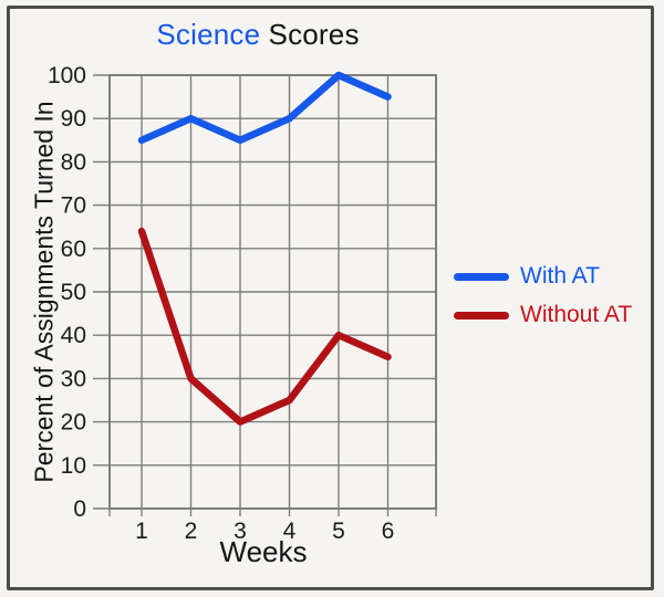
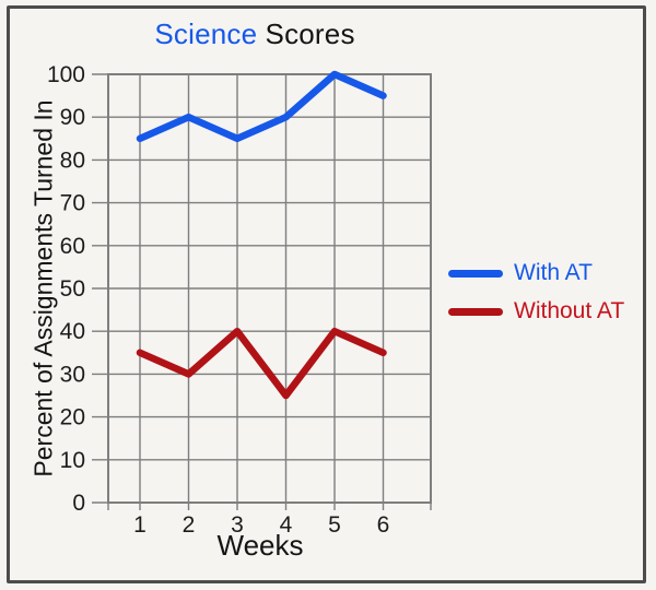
Without AT/1: 64 -> 35
Without AT/3: 20 -> 40
